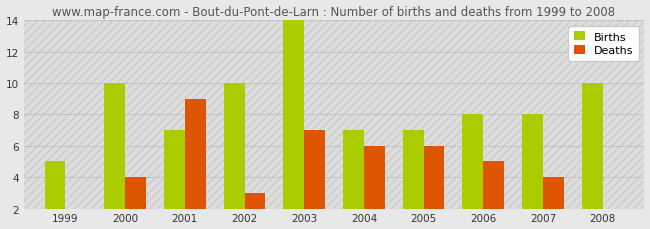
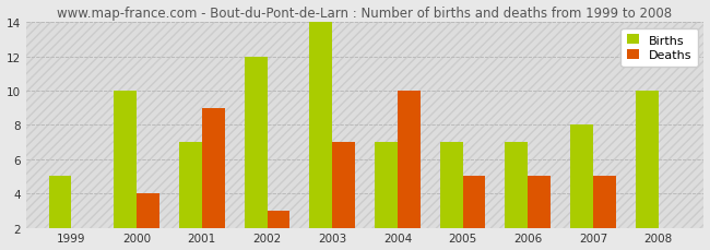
Births/2002: 10 -> 12
Deaths/2004: 6 -> 10
Deaths/2005: 6 -> 5
Births/2006: 8 -> 7
Deaths/2007: 4 -> 5
